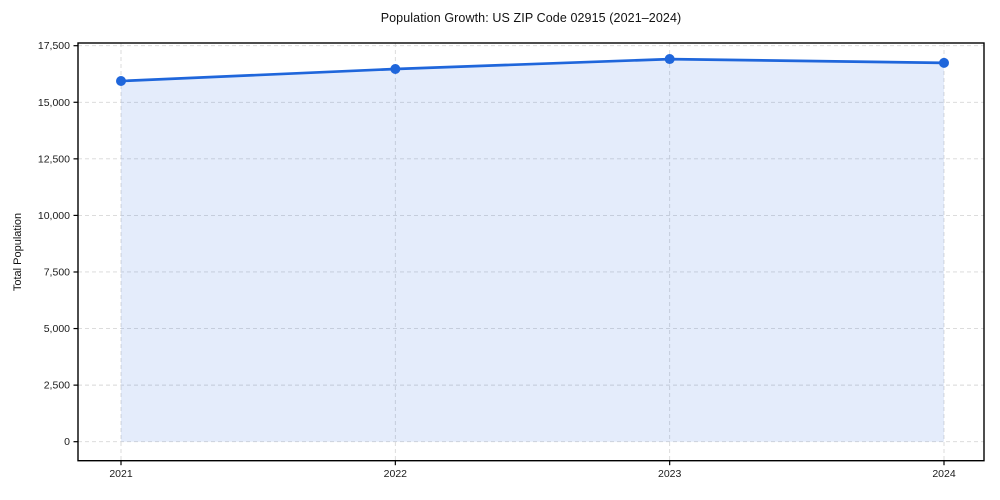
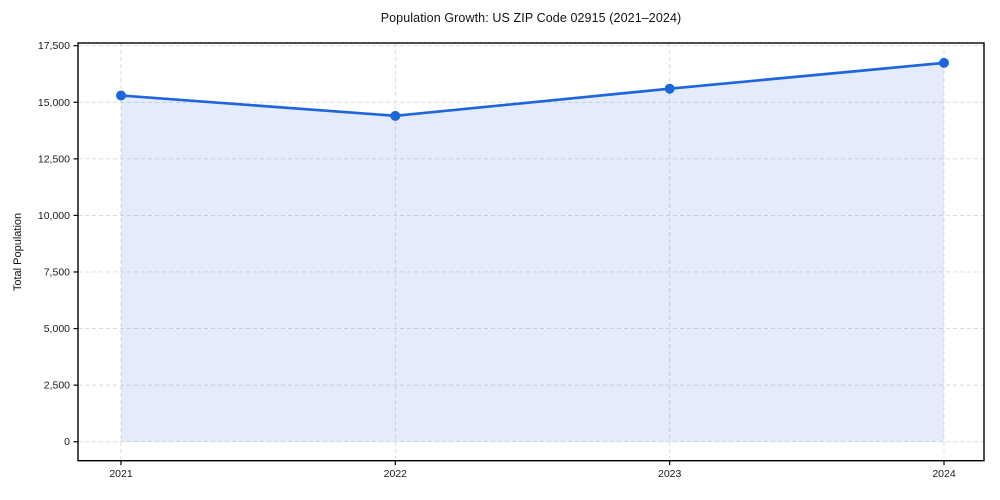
2021: 15900 -> 15300
2022: 16500 -> 14400
2023: 16900 -> 15600
